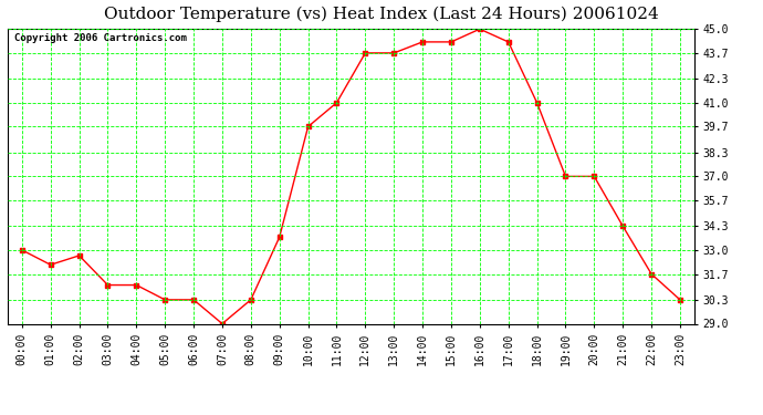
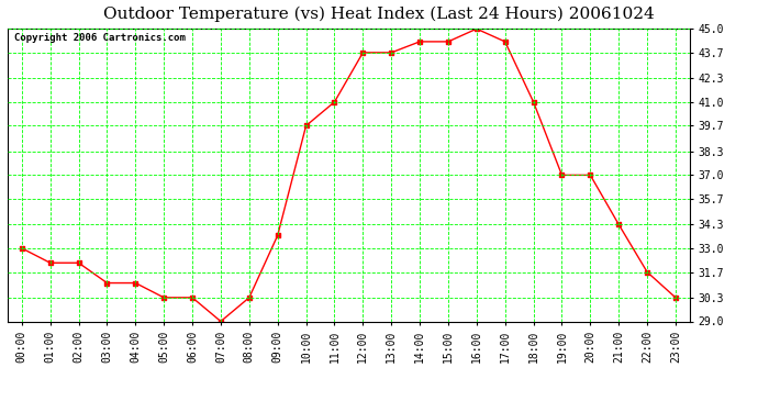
02:00: 32.7 -> 32.2
